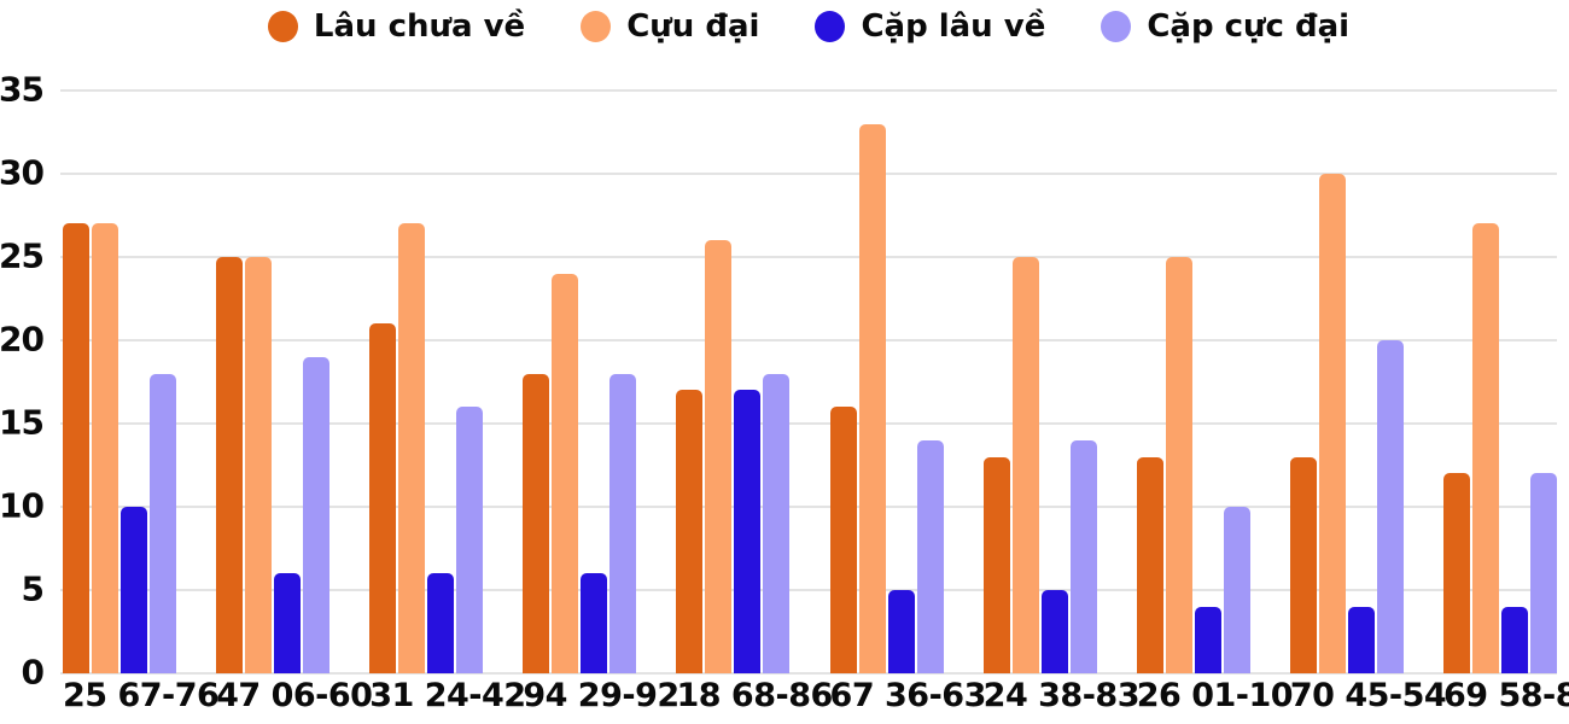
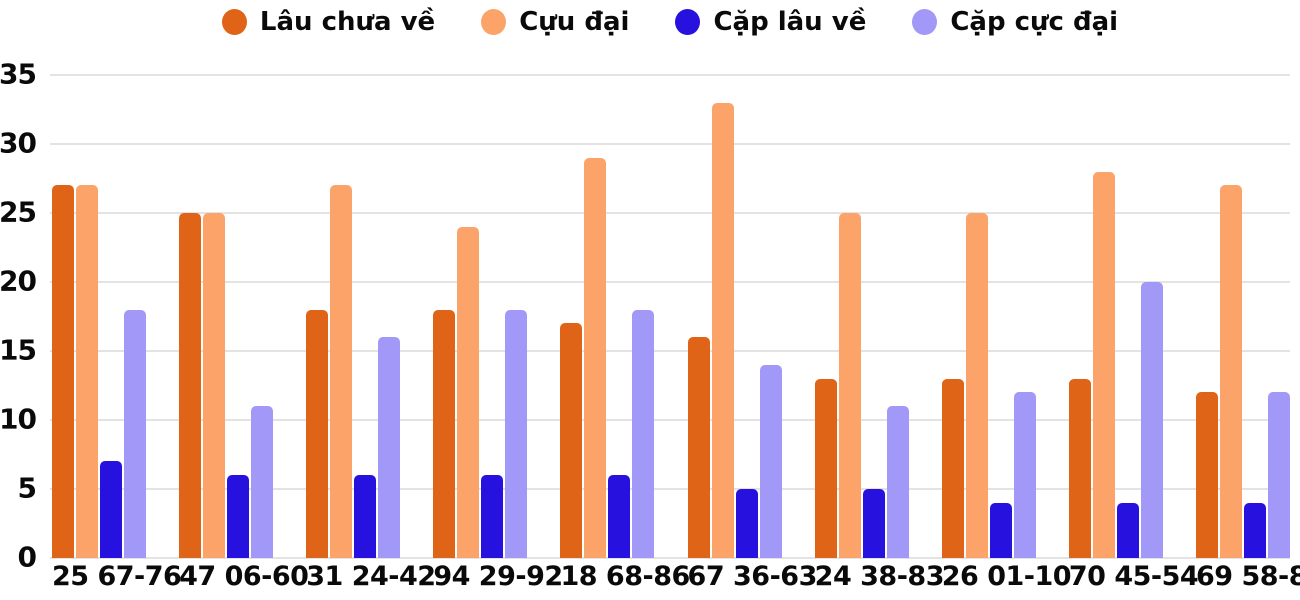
Cặp lâu về/25 67-76: 10 -> 7
Cặp cực đại/47 06-60: 19 -> 11
Lâu chưa về/31 24-42: 21 -> 18
Cựu đại/18 68-86: 26 -> 29
Cặp lâu về/18 68-86: 17 -> 6
Cặp cực đại/24 38-83: 14 -> 11
Cặp cực đại/26 01-10: 10 -> 12
Cựu đại/70 45-54: 30 -> 28
